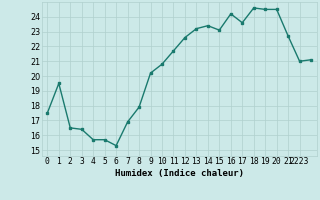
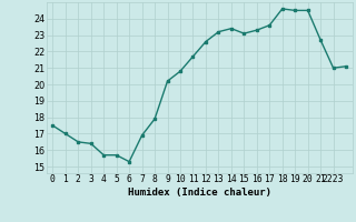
1: 19.5 -> 17.0
16: 24.2 -> 23.3
